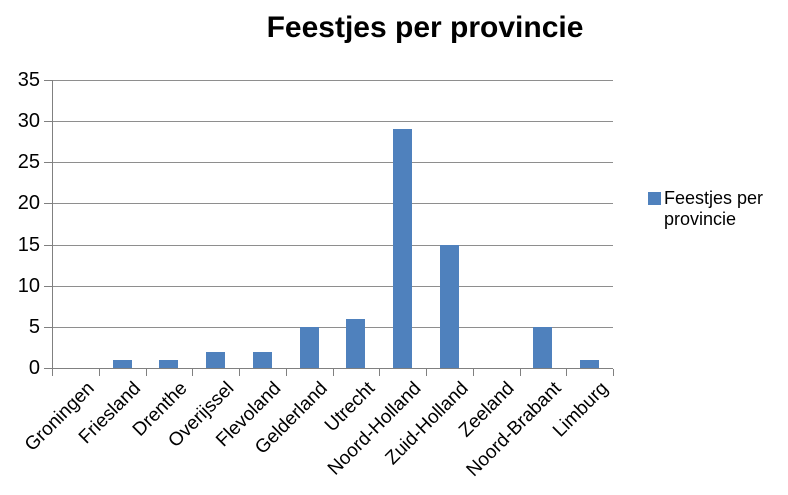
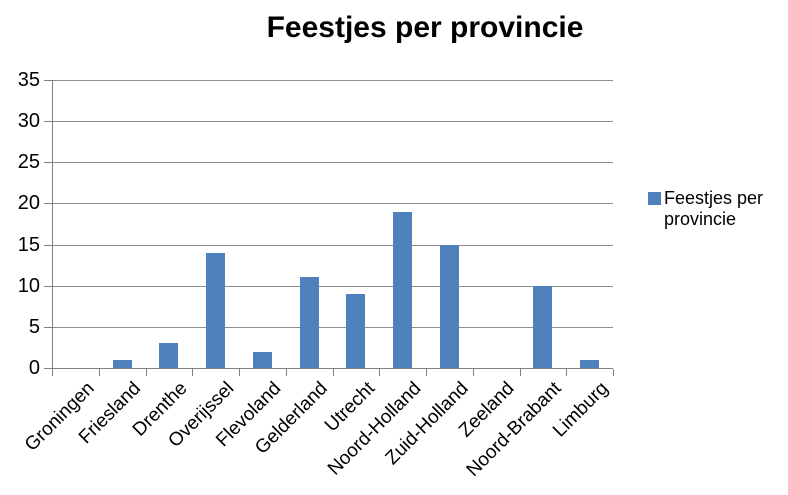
Drenthe: 1 -> 3
Overijssel: 2 -> 14
Gelderland: 5 -> 11
Utrecht: 6 -> 9
Noord-Holland: 29 -> 19
Noord-Brabant: 5 -> 10
